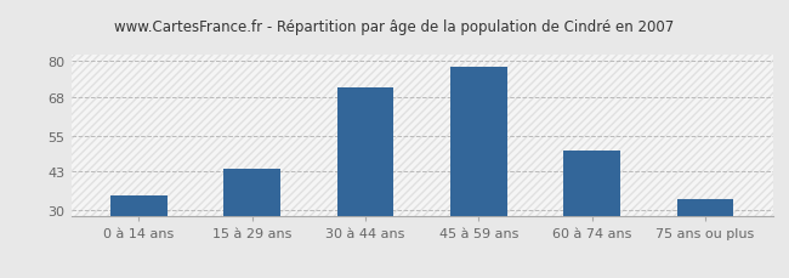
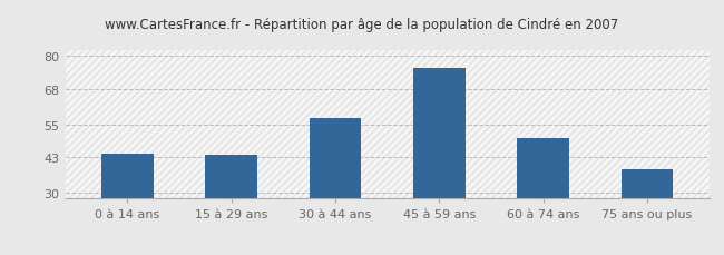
0 à 14 ans: 35.0 -> 44.5
30 à 44 ans: 71.0 -> 57.5
45 à 59 ans: 78.0 -> 75.5
75 ans ou plus: 34.0 -> 38.5
